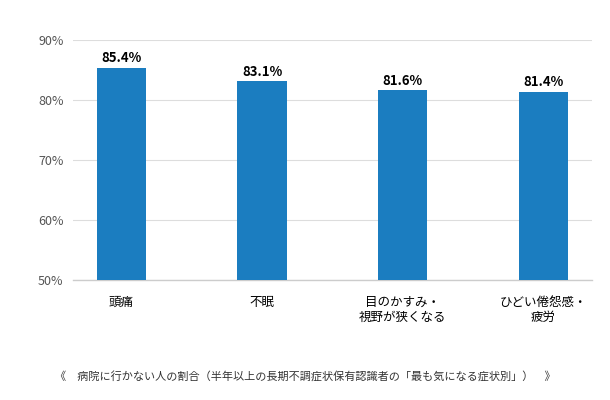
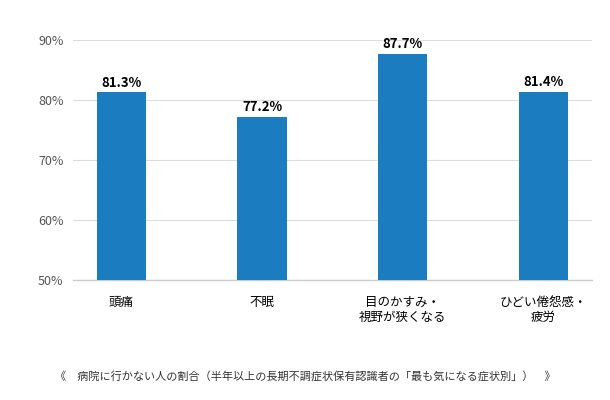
頭痛: 85.4% -> 81.3%
不眠: 83.1% -> 77.2%
目のかすみ・ 視野が狭くなる: 81.6% -> 87.7%
